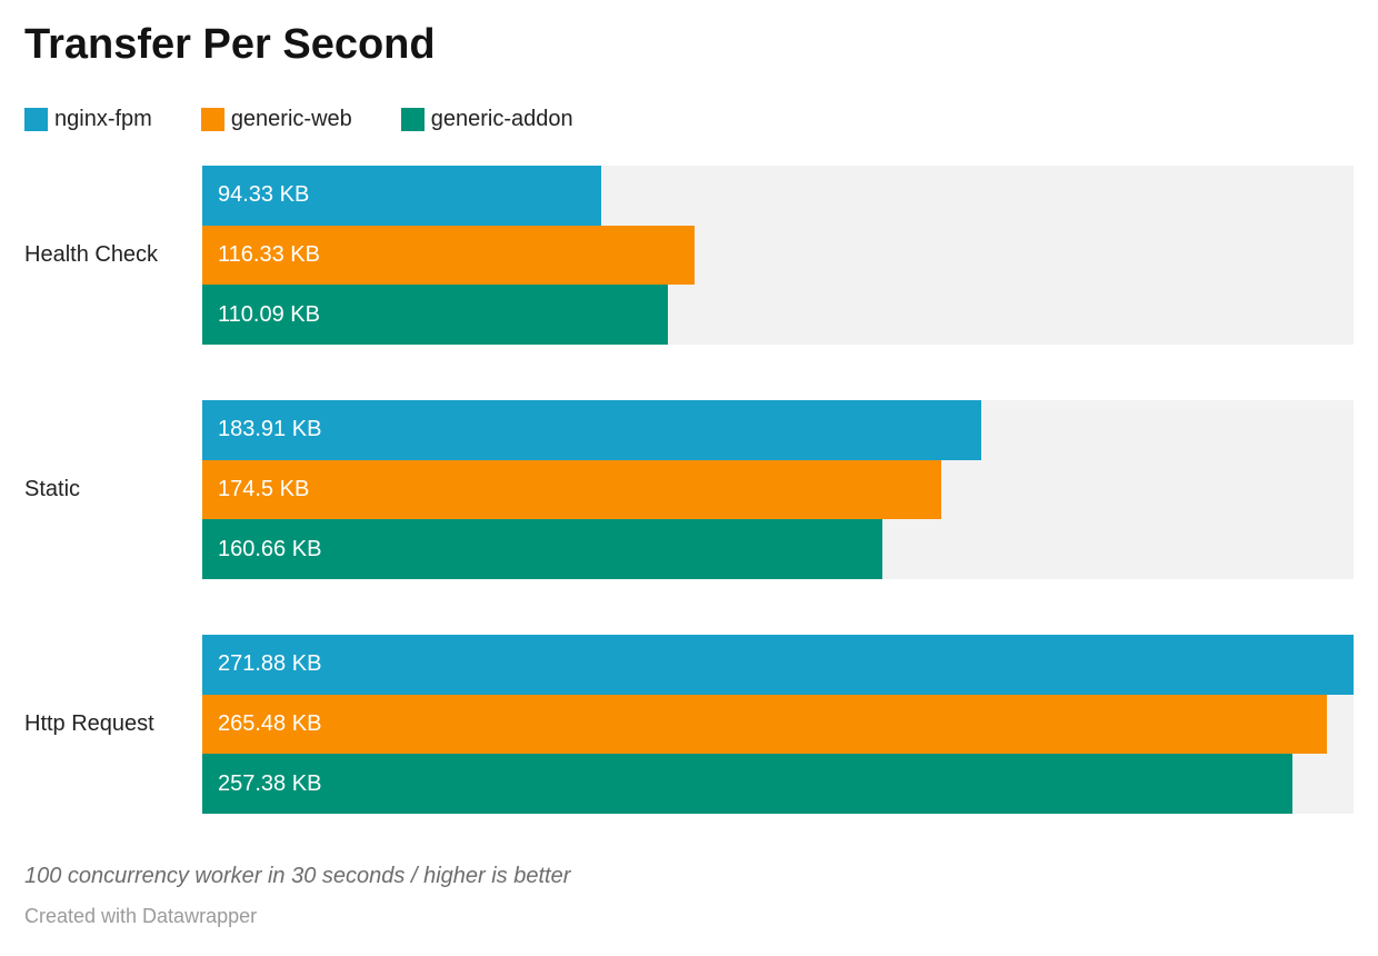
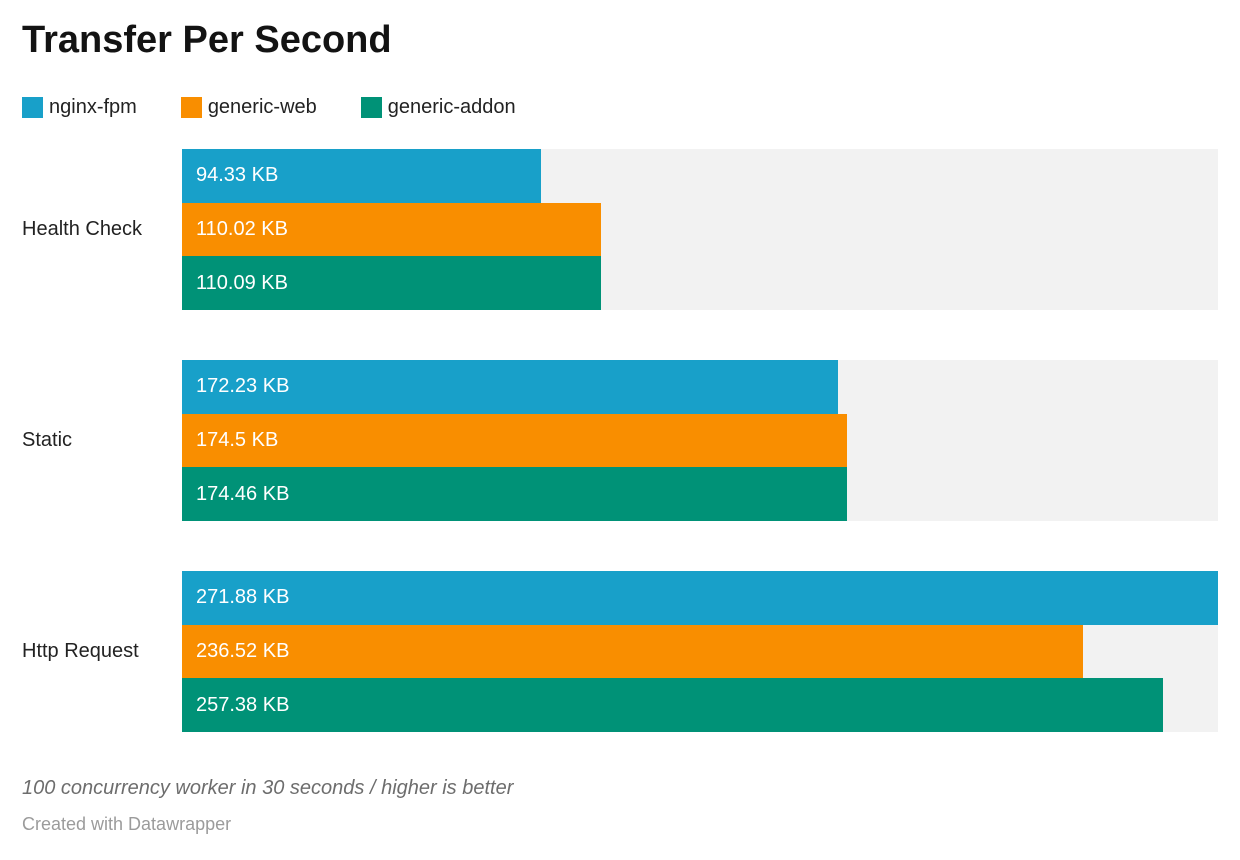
generic-web/Health Check: 116.33 -> 110.02
nginx-fpm/Static: 183.91 -> 172.23
generic-addon/Static: 160.66 -> 174.46
generic-web/Http Request: 265.48 -> 236.52
